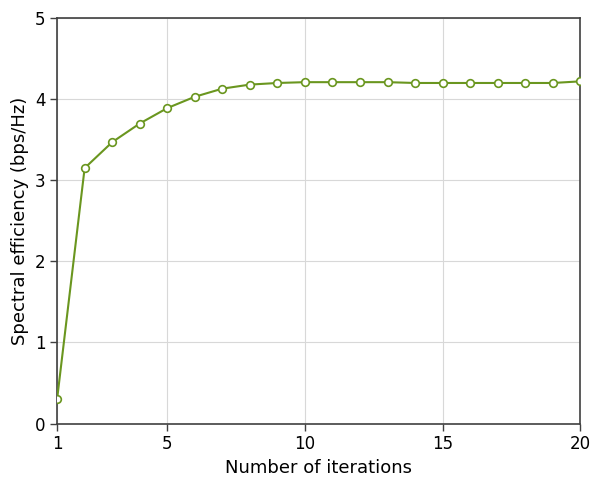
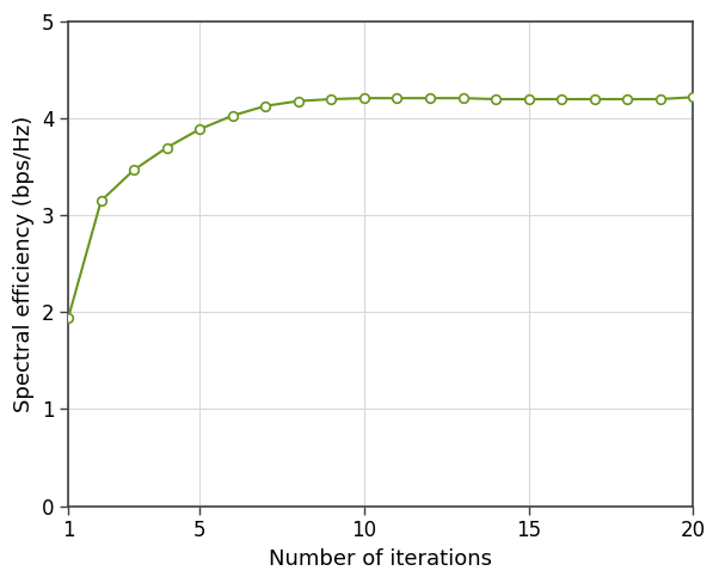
1: 0.30 -> 1.94
